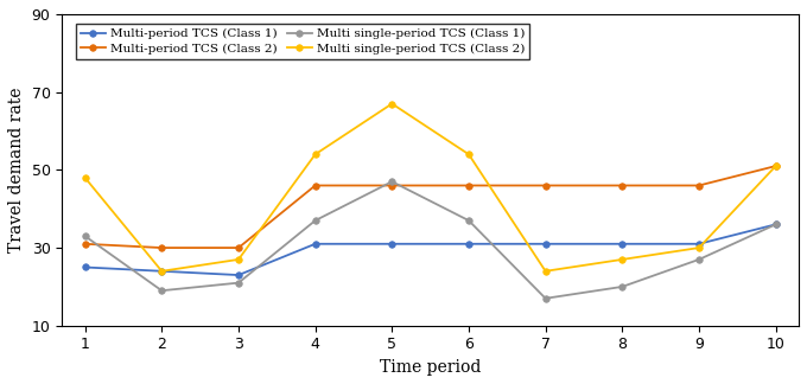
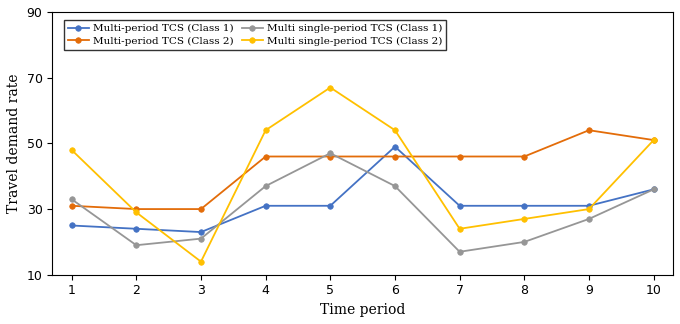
Multi single-period TCS (Class 2)/2: 24 -> 29
Multi single-period TCS (Class 2)/3: 27 -> 14
Multi-period TCS (Class 1)/6: 31 -> 49
Multi-period TCS (Class 2)/9: 46 -> 54
